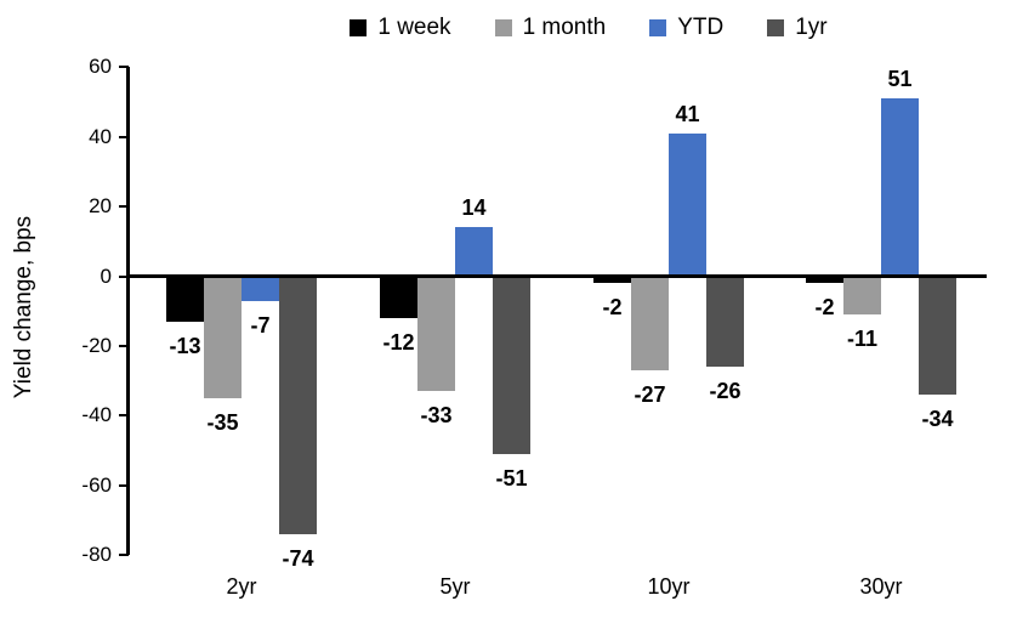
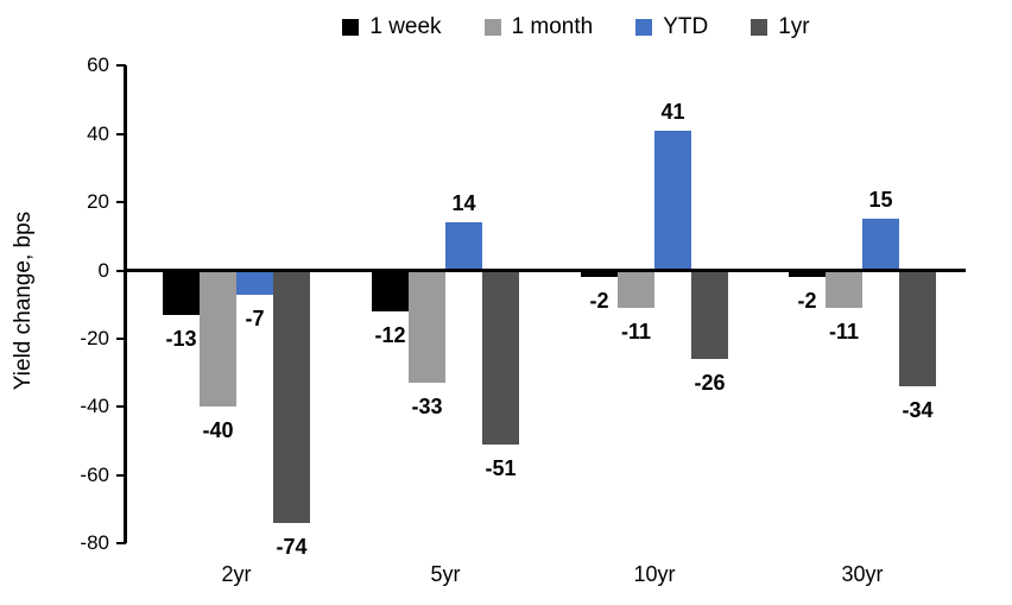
1 month/2yr: -35 -> -40
1 month/10yr: -27 -> -11
YTD/30yr: 51 -> 15
